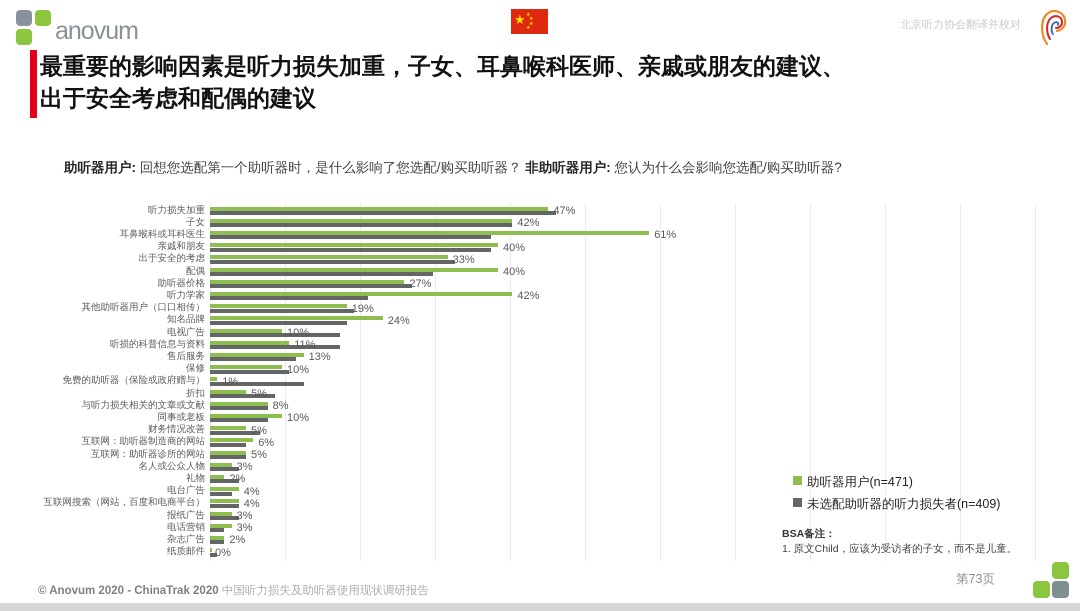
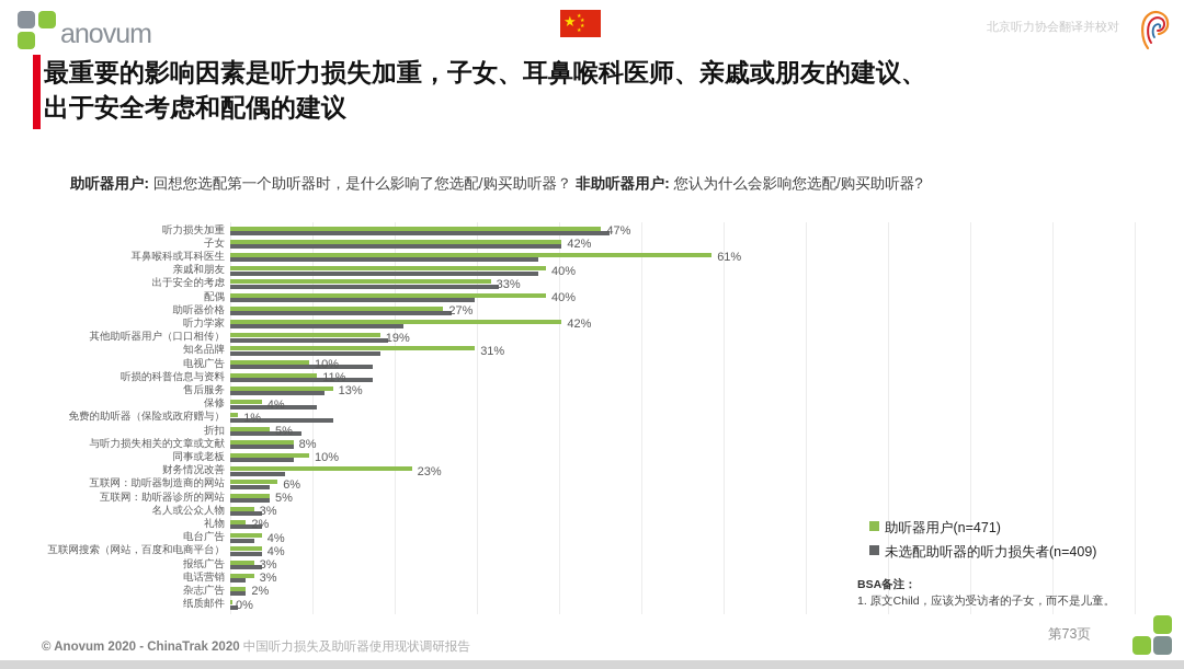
助听器用户(n=471)/知名品牌: 24% -> 31%
助听器用户(n=471)/保修: 10% -> 4%
助听器用户(n=471)/财务情况改善: 5% -> 23%
